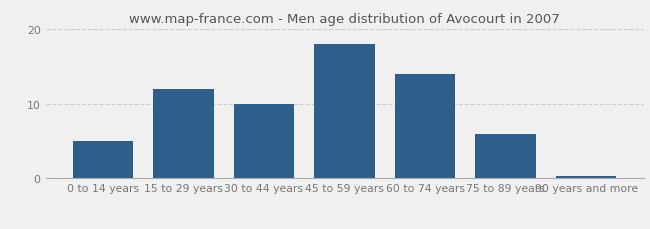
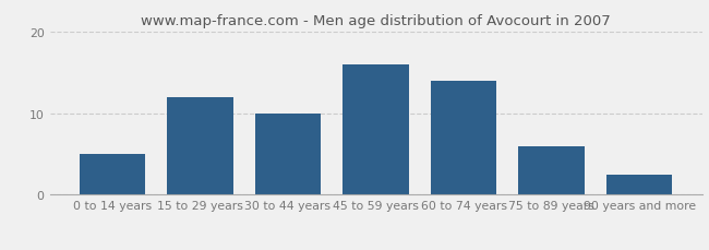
45 to 59 years: 18.0 -> 16.0
90 years and more: 0.3 -> 2.4
